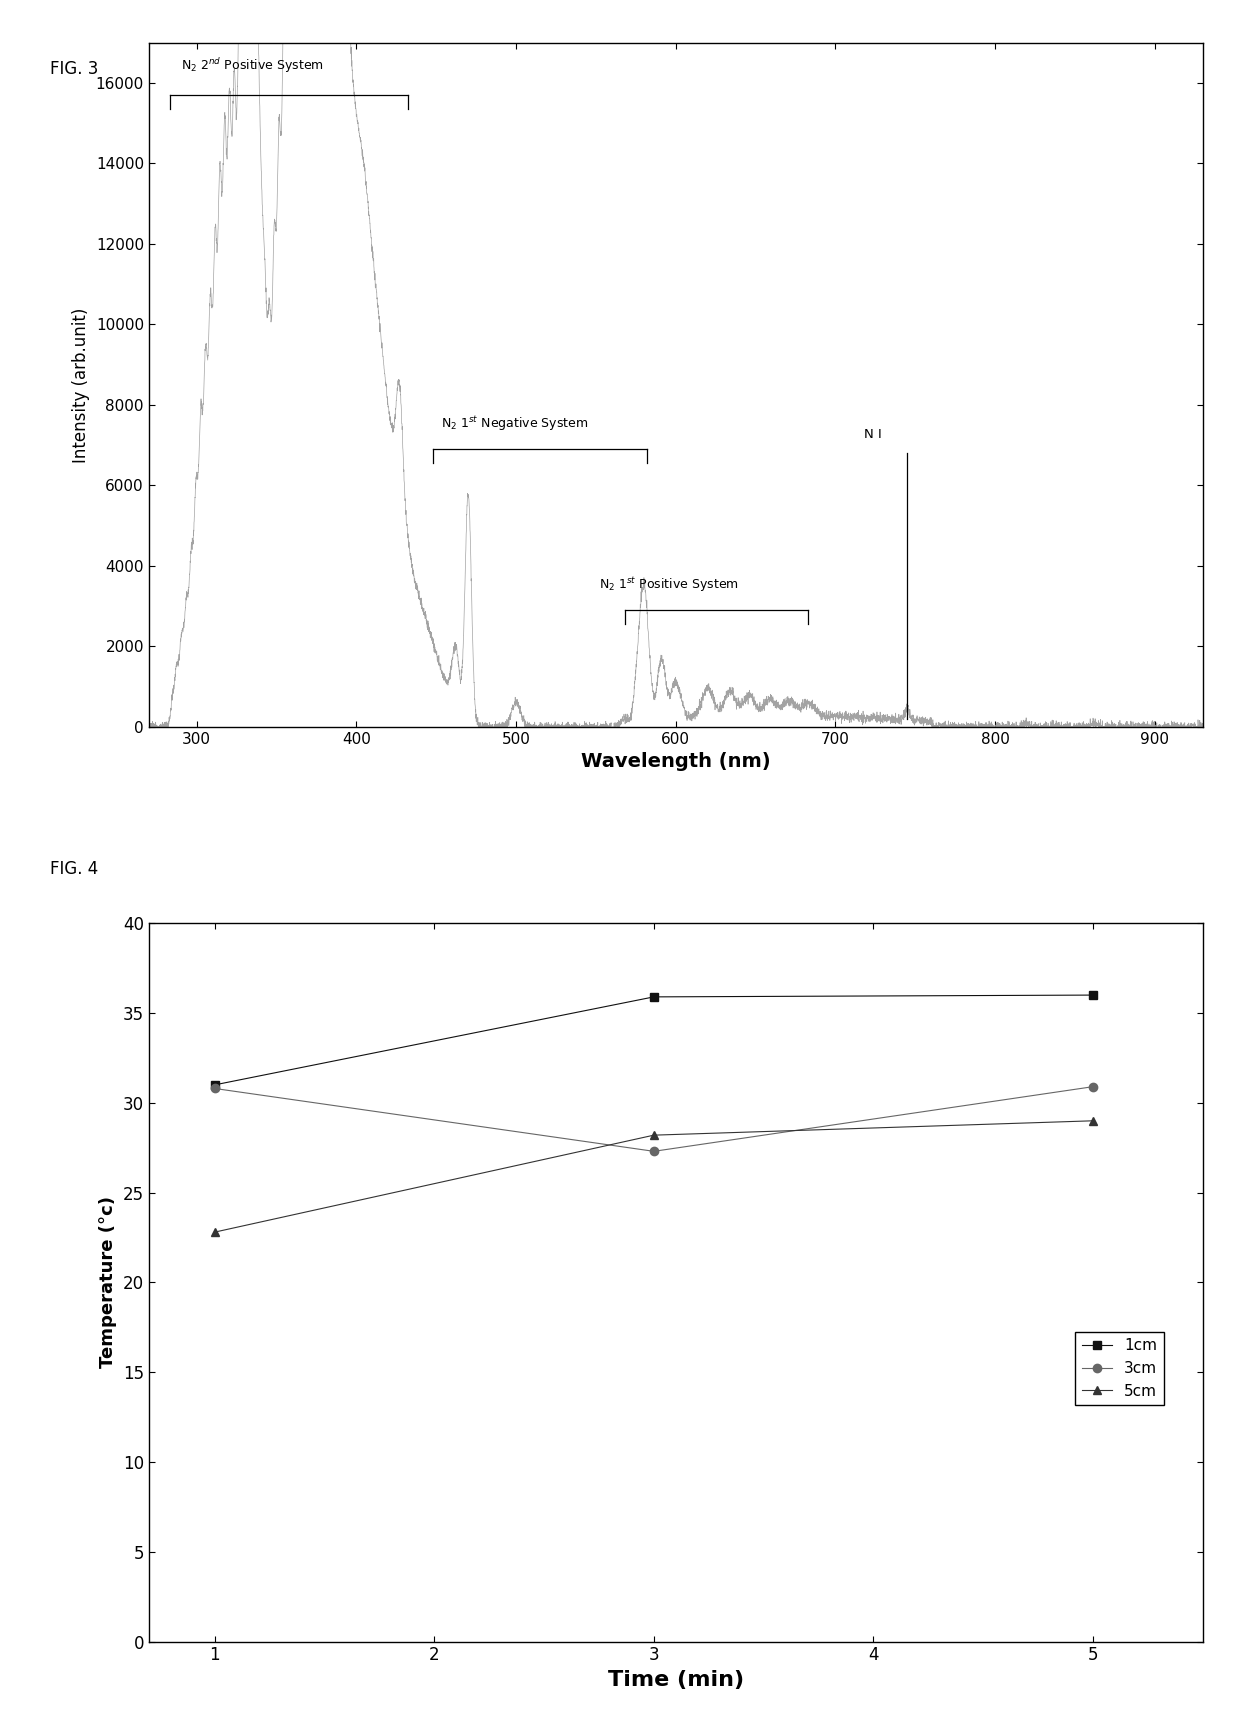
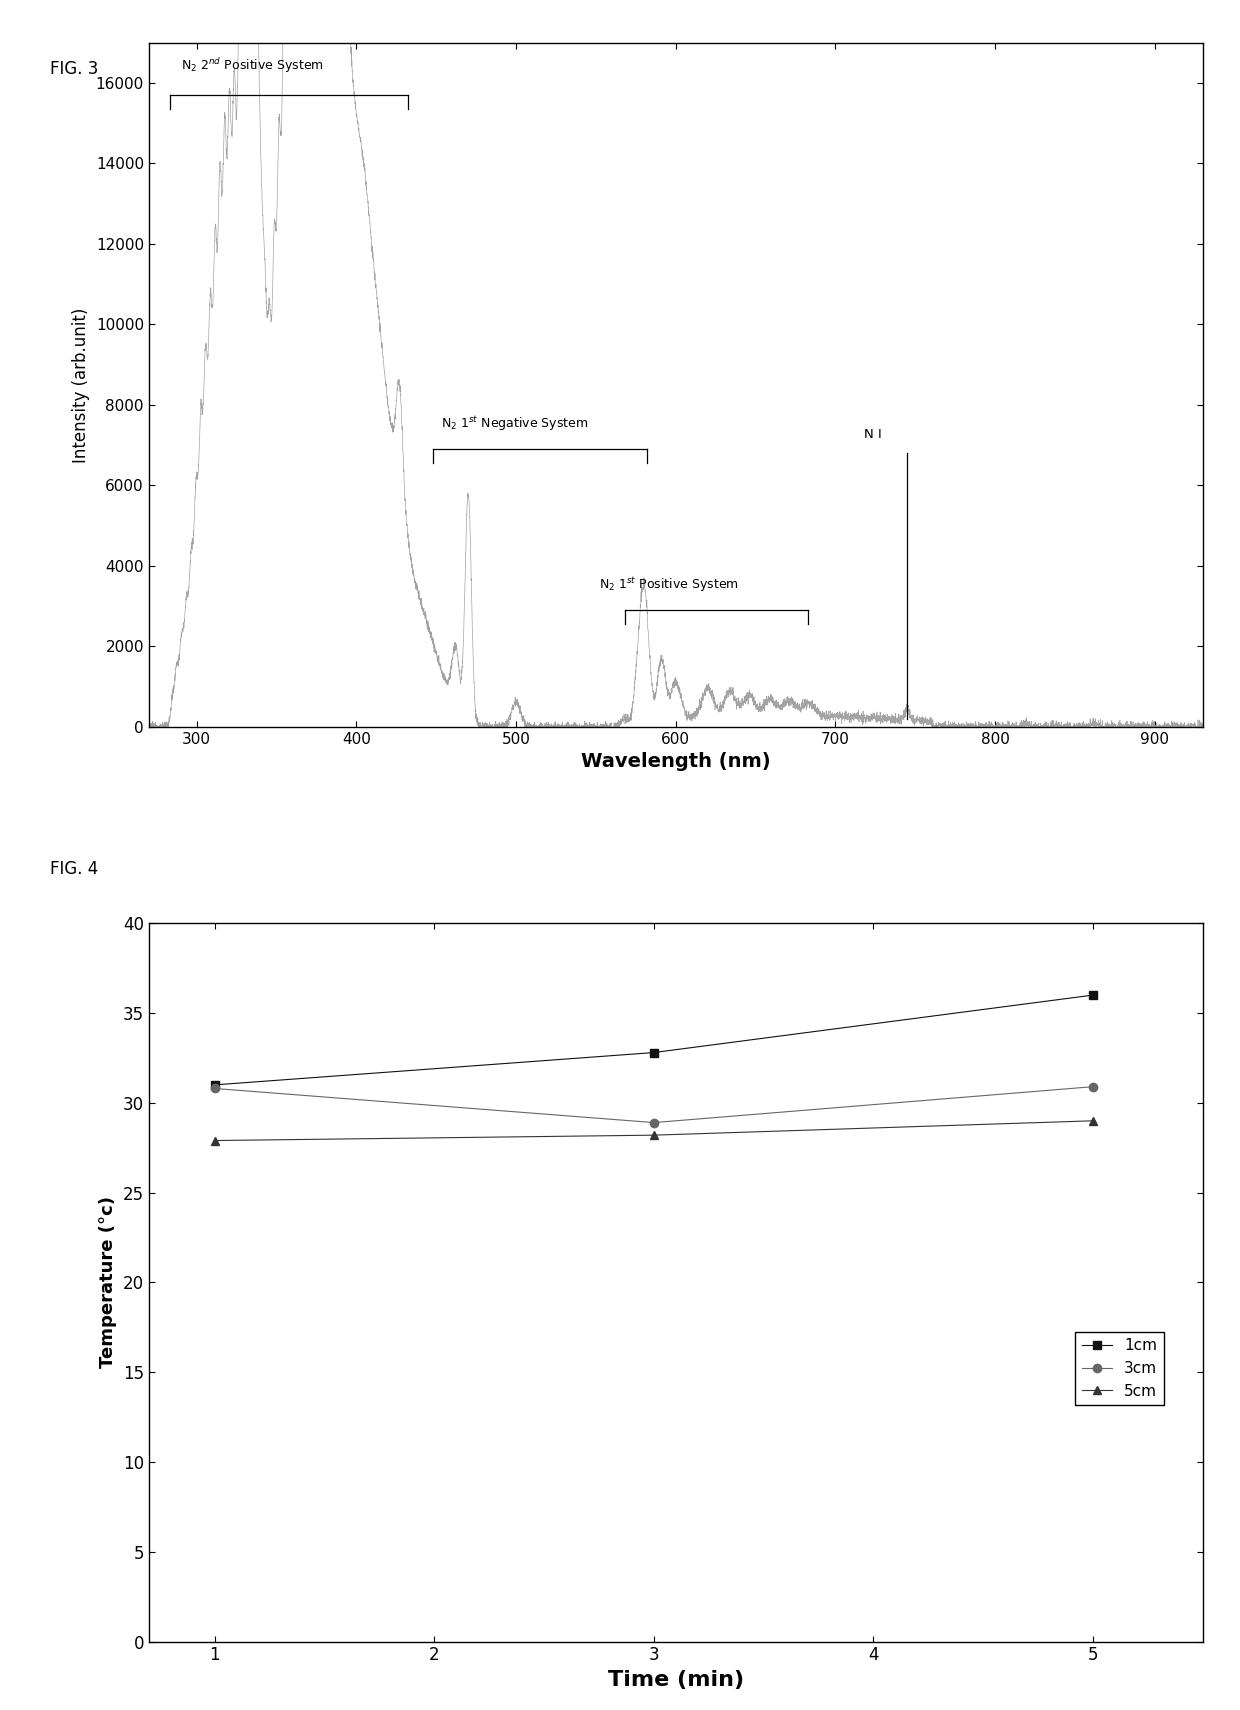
5cm/1: 22.8 -> 27.9
1cm/3: 35.9 -> 32.8
3cm/3: 27.3 -> 28.9
